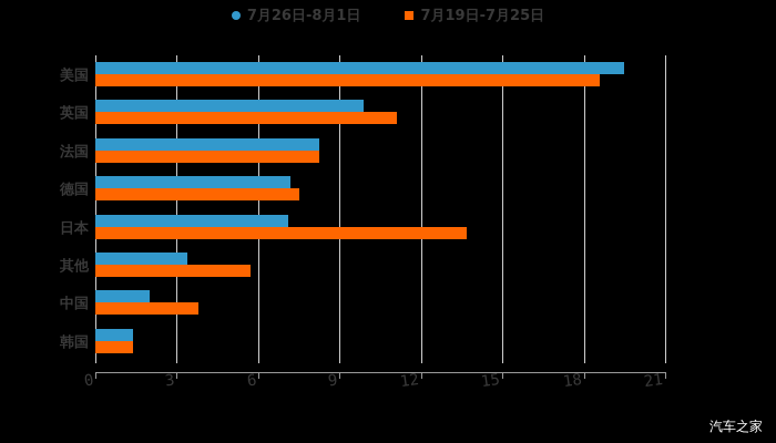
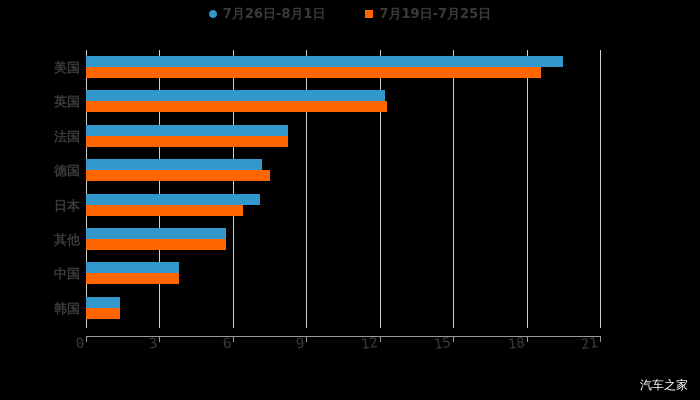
7月26日-8月1日/英国: 9.9 -> 12.2
7月19日-7月25日/英国: 11.1 -> 12.3
7月19日-7月25日/日本: 13.7 -> 6.4
7月26日-8月1日/其他: 3.4 -> 5.7
7月26日-8月1日/中国: 2.0 -> 3.8
